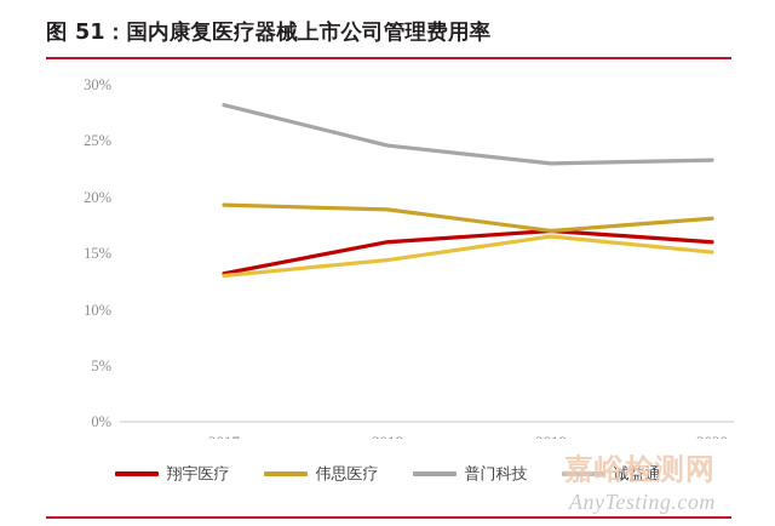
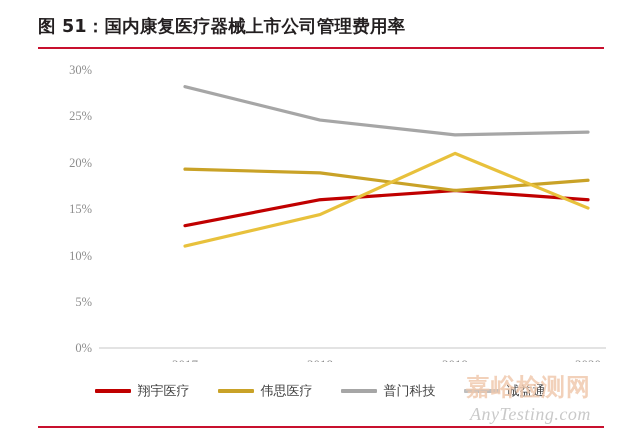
诚益通/2017: 13% -> 11%
诚益通/2019: 16% -> 21%
